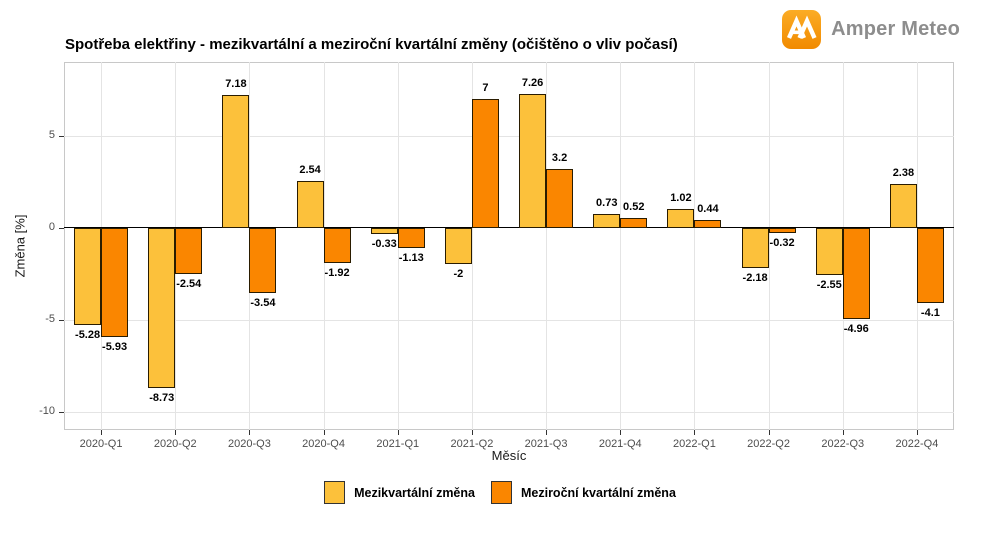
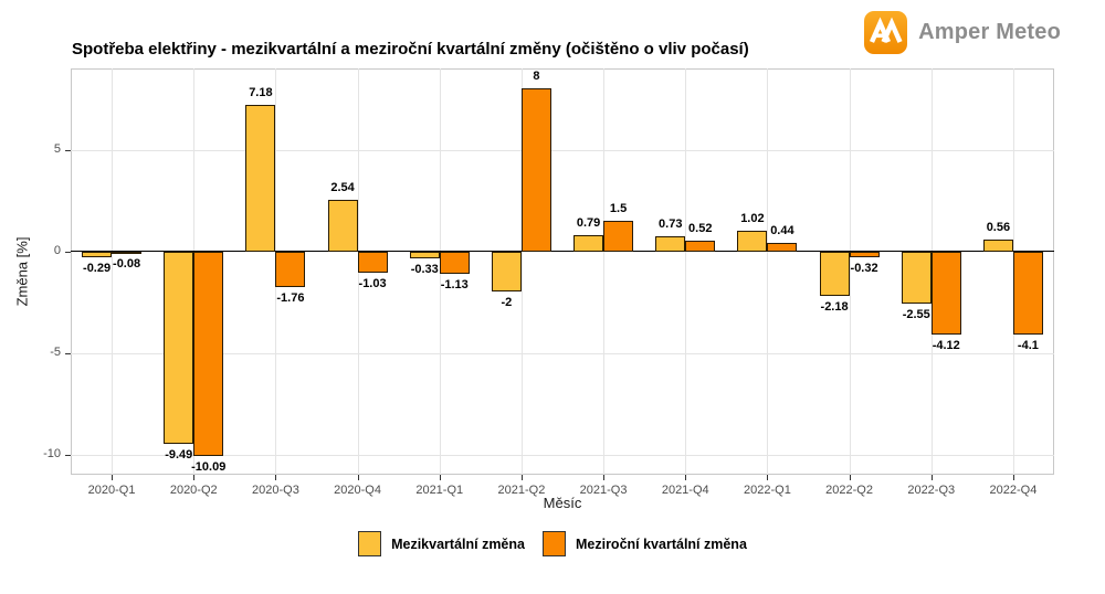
Mezikvartální změna/2020-Q1: -5.28 -> -0.29
Meziroční kvartální změna/2020-Q1: -5.93 -> -0.08
Mezikvartální změna/2020-Q2: -8.73 -> -9.49
Meziroční kvartální změna/2020-Q2: -2.54 -> -10.09
Meziroční kvartální změna/2020-Q3: -3.54 -> -1.76
Meziroční kvartální změna/2020-Q4: -1.92 -> -1.03
Meziroční kvartální změna/2021-Q2: 7 -> 8
Mezikvartální změna/2021-Q3: 7.26 -> 0.79
Meziroční kvartální změna/2021-Q3: 3.2 -> 1.5
Meziroční kvartální změna/2022-Q3: -4.96 -> -4.12
Mezikvartální změna/2022-Q4: 2.38 -> 0.56
